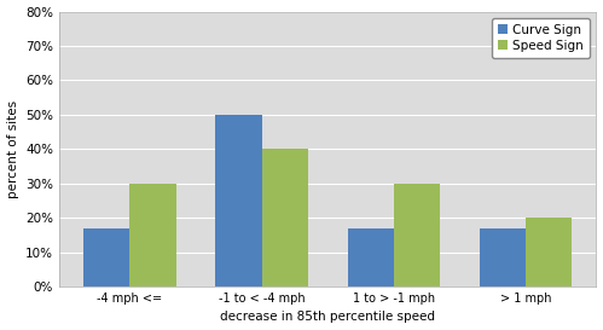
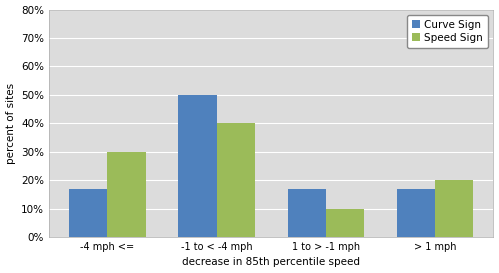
Speed Sign/1 to > -1 mph: 30% -> 10%
